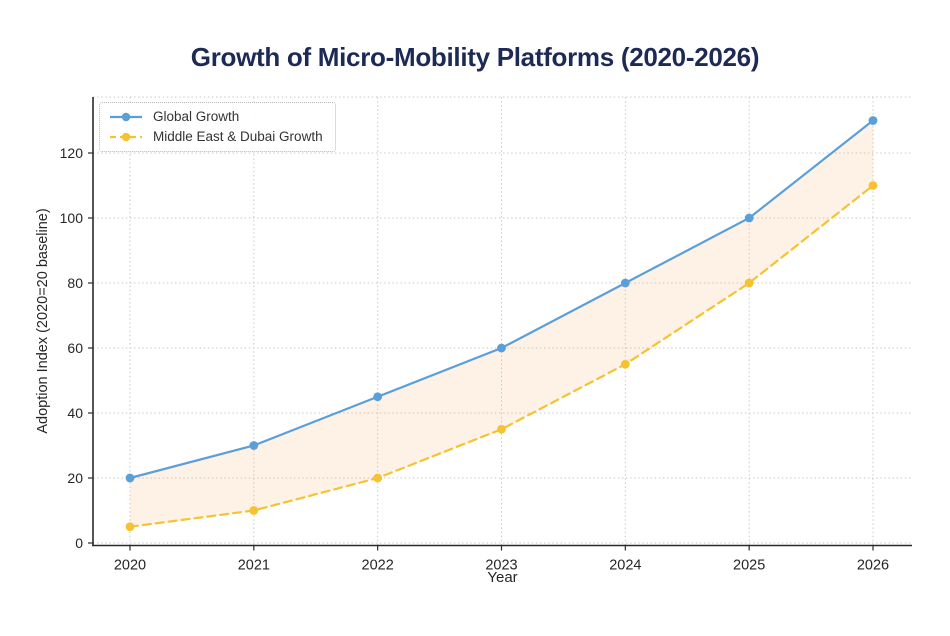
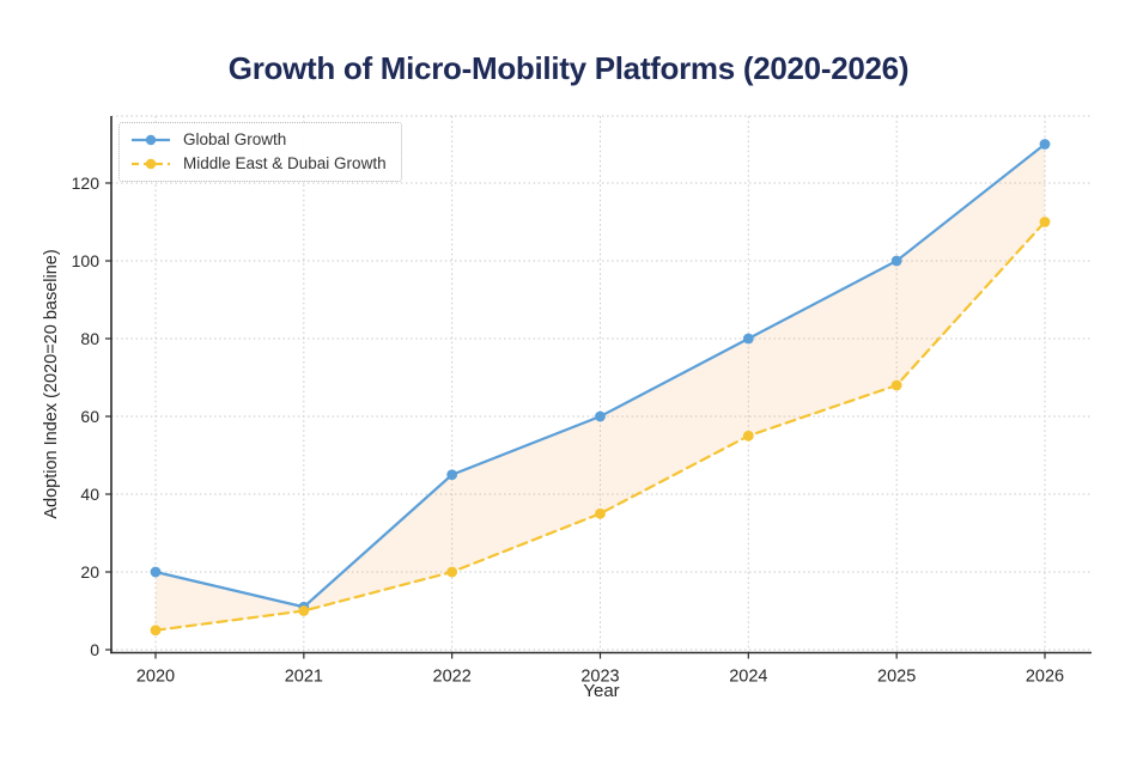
Global Growth/2021: 30 -> 11
Middle East & Dubai Growth/2025: 80 -> 68
